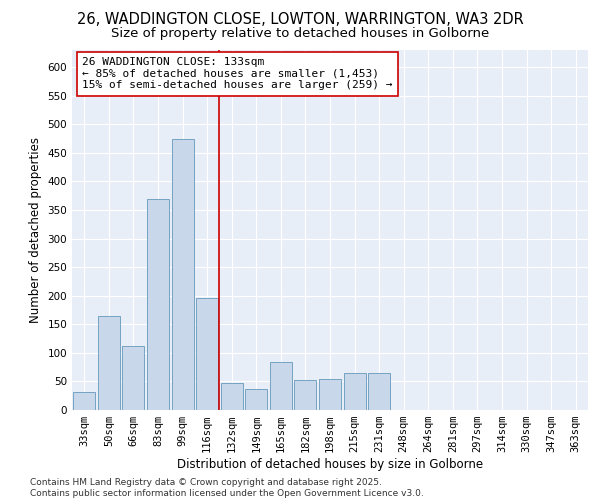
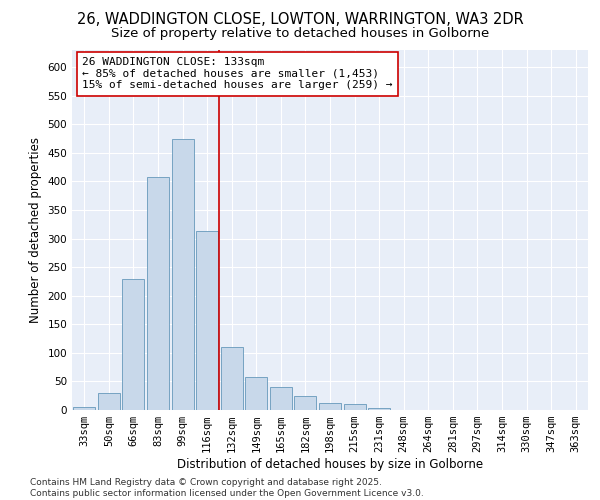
33sqm: 32 -> 5
50sqm: 164 -> 30
66sqm: 112 -> 230
83sqm: 370 -> 408
116sqm: 196 -> 313
132sqm: 48 -> 110
149sqm: 36 -> 57
165sqm: 84 -> 40
182sqm: 52 -> 25
198sqm: 54 -> 13
215sqm: 64 -> 10
231sqm: 64 -> 4
